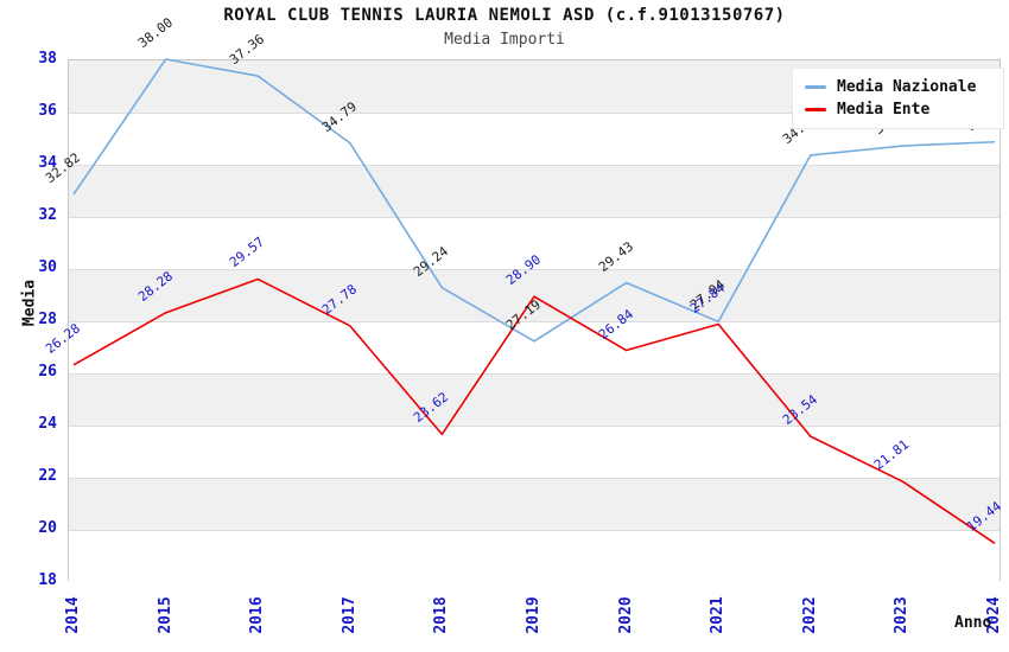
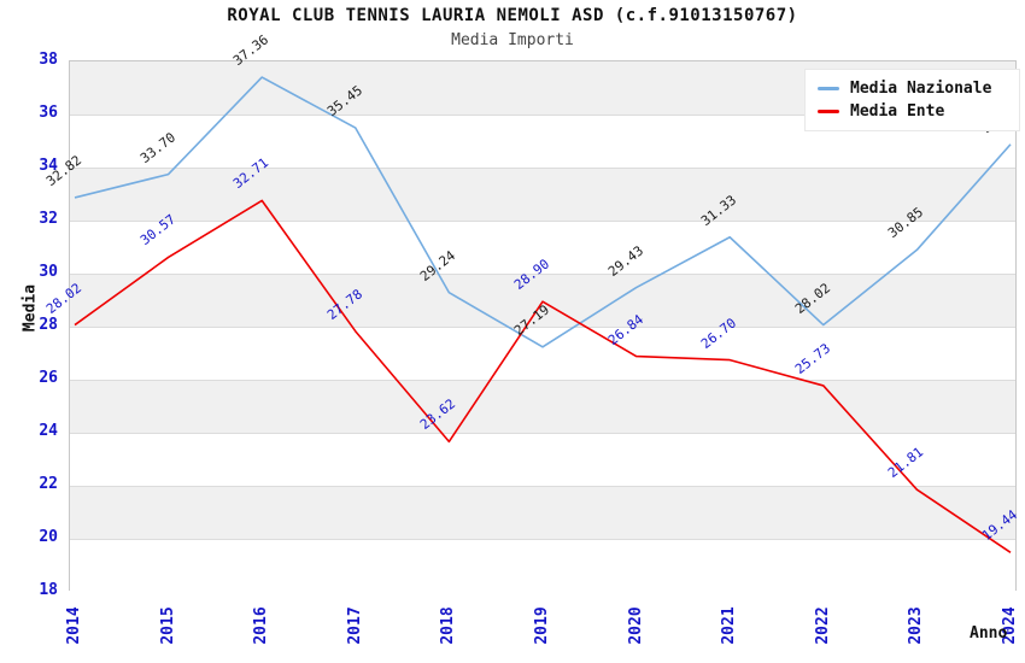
Media Ente/2014: 26.28 -> 28.02
Media Nazionale/2015: 38.00 -> 33.70
Media Ente/2015: 28.28 -> 30.57
Media Ente/2016: 29.57 -> 32.71
Media Nazionale/2017: 34.79 -> 35.45
Media Nazionale/2021: 27.94 -> 31.33
Media Ente/2021: 27.84 -> 26.70
Media Nazionale/2022: 34.32 -> 28.02
Media Ente/2022: 23.54 -> 25.73
Media Nazionale/2023: 34.68 -> 30.85
